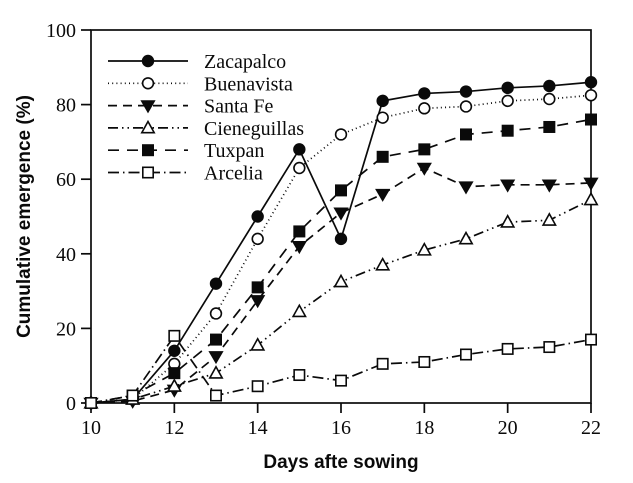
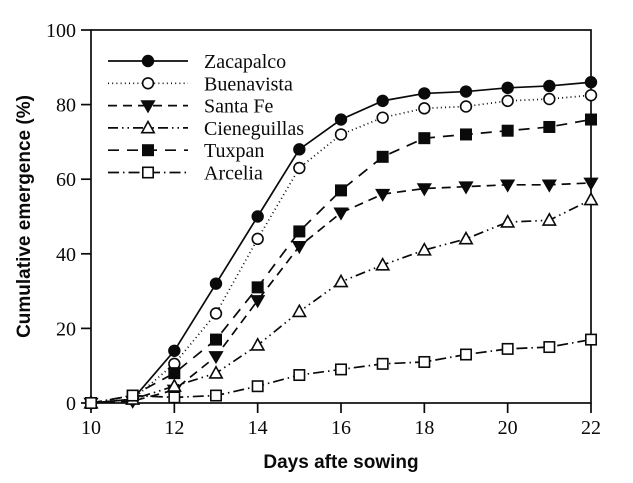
Arcelia/12: 18 -> 2
Zacapalco/16: 44 -> 76
Arcelia/16: 6 -> 9
Santa Fe/18: 63 -> 58
Tuxpan/18: 68 -> 71
